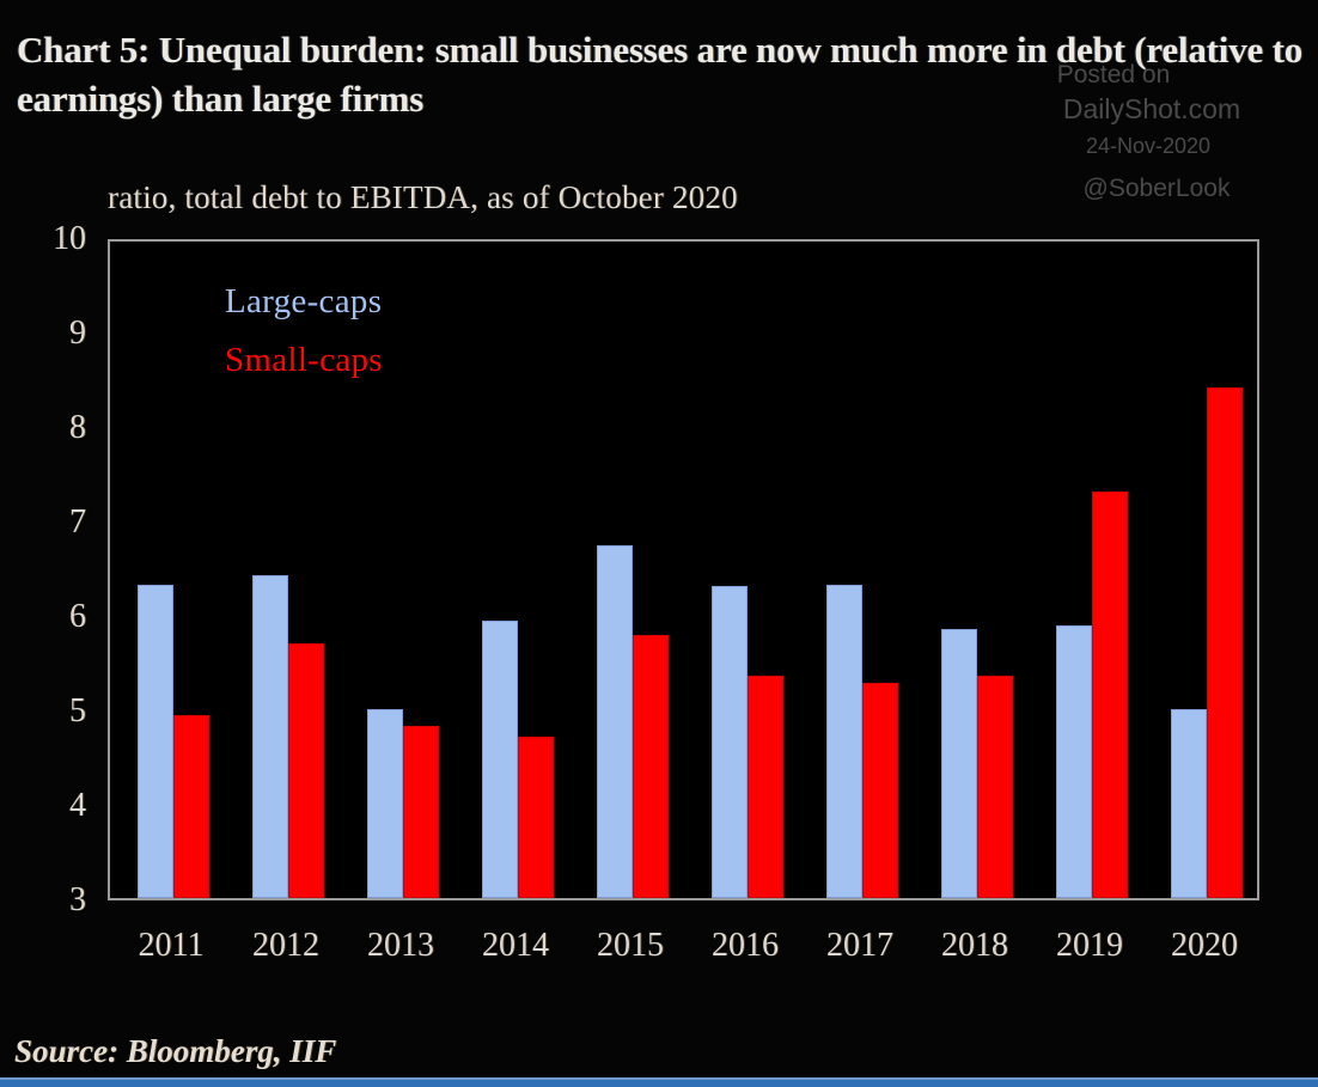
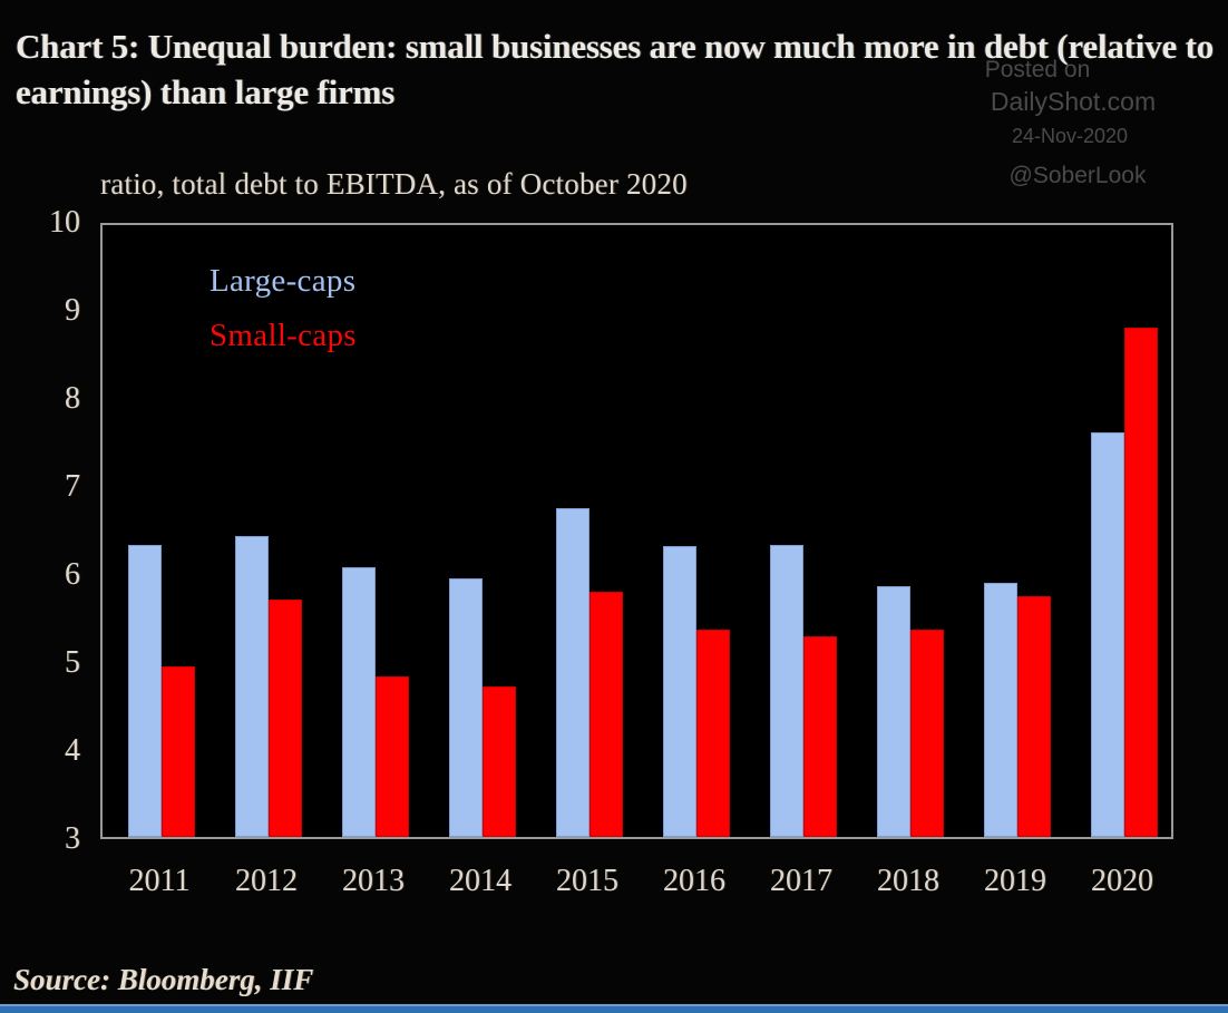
Large-caps/2013: 5.0 -> 6.1
Small-caps/2019: 7.3 -> 5.7
Large-caps/2020: 5.0 -> 7.6
Small-caps/2020: 8.4 -> 8.8
